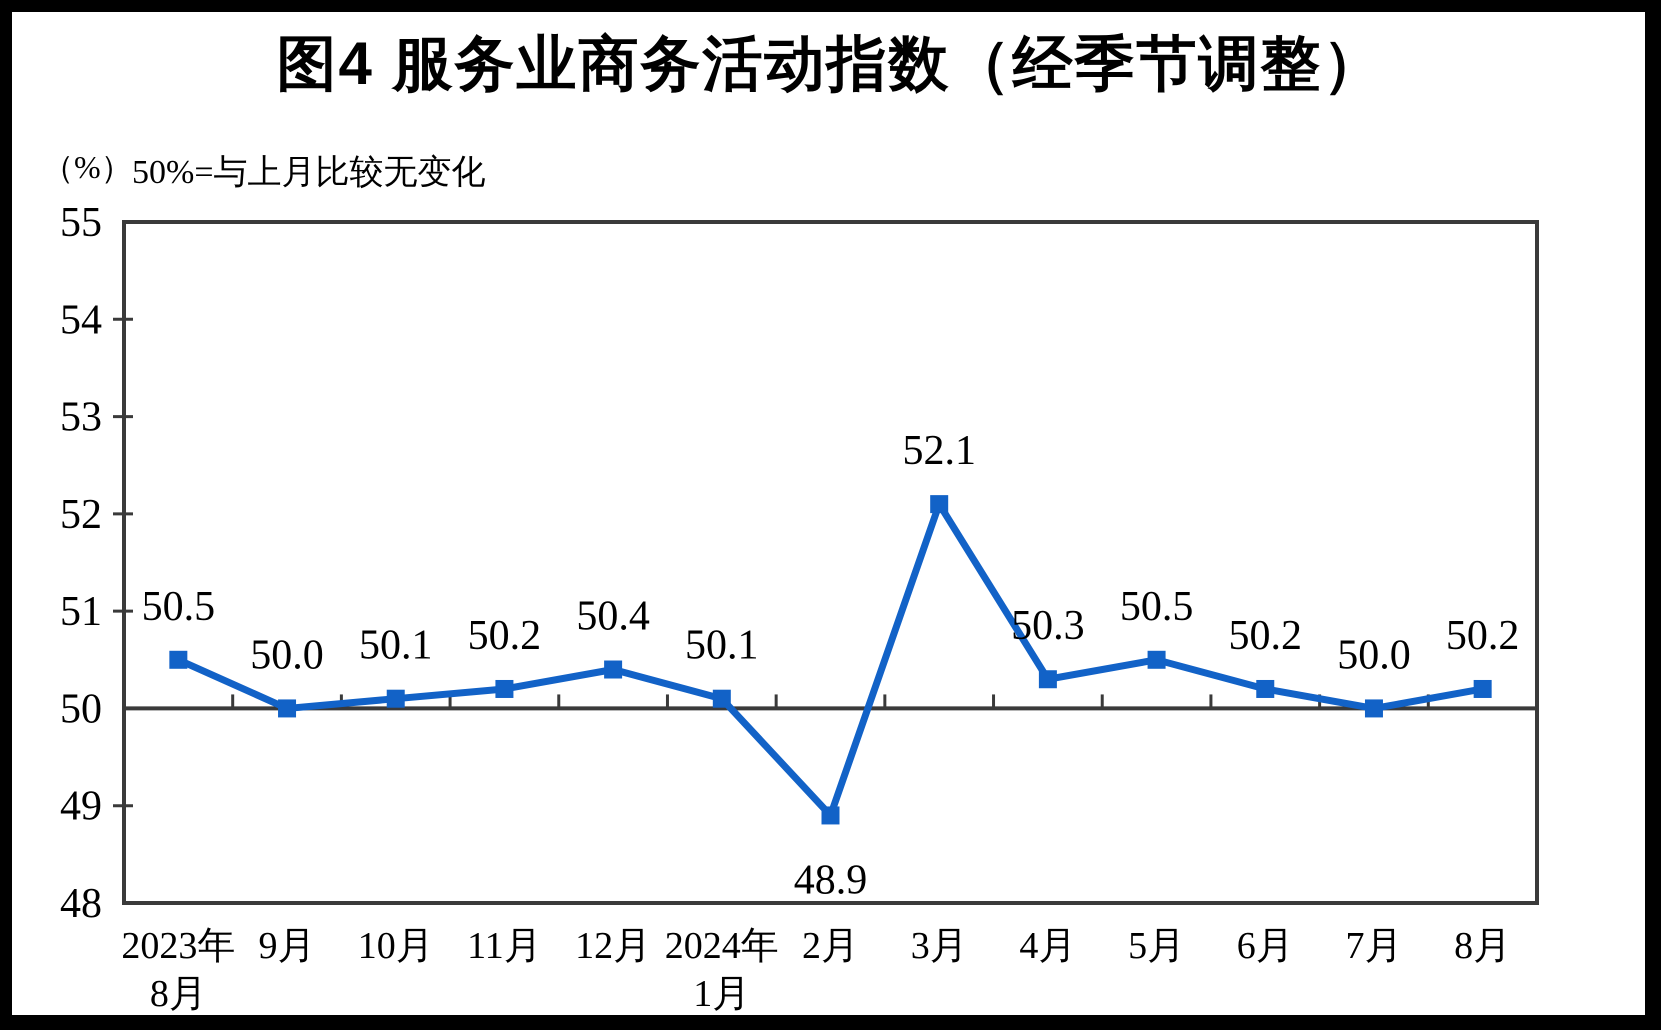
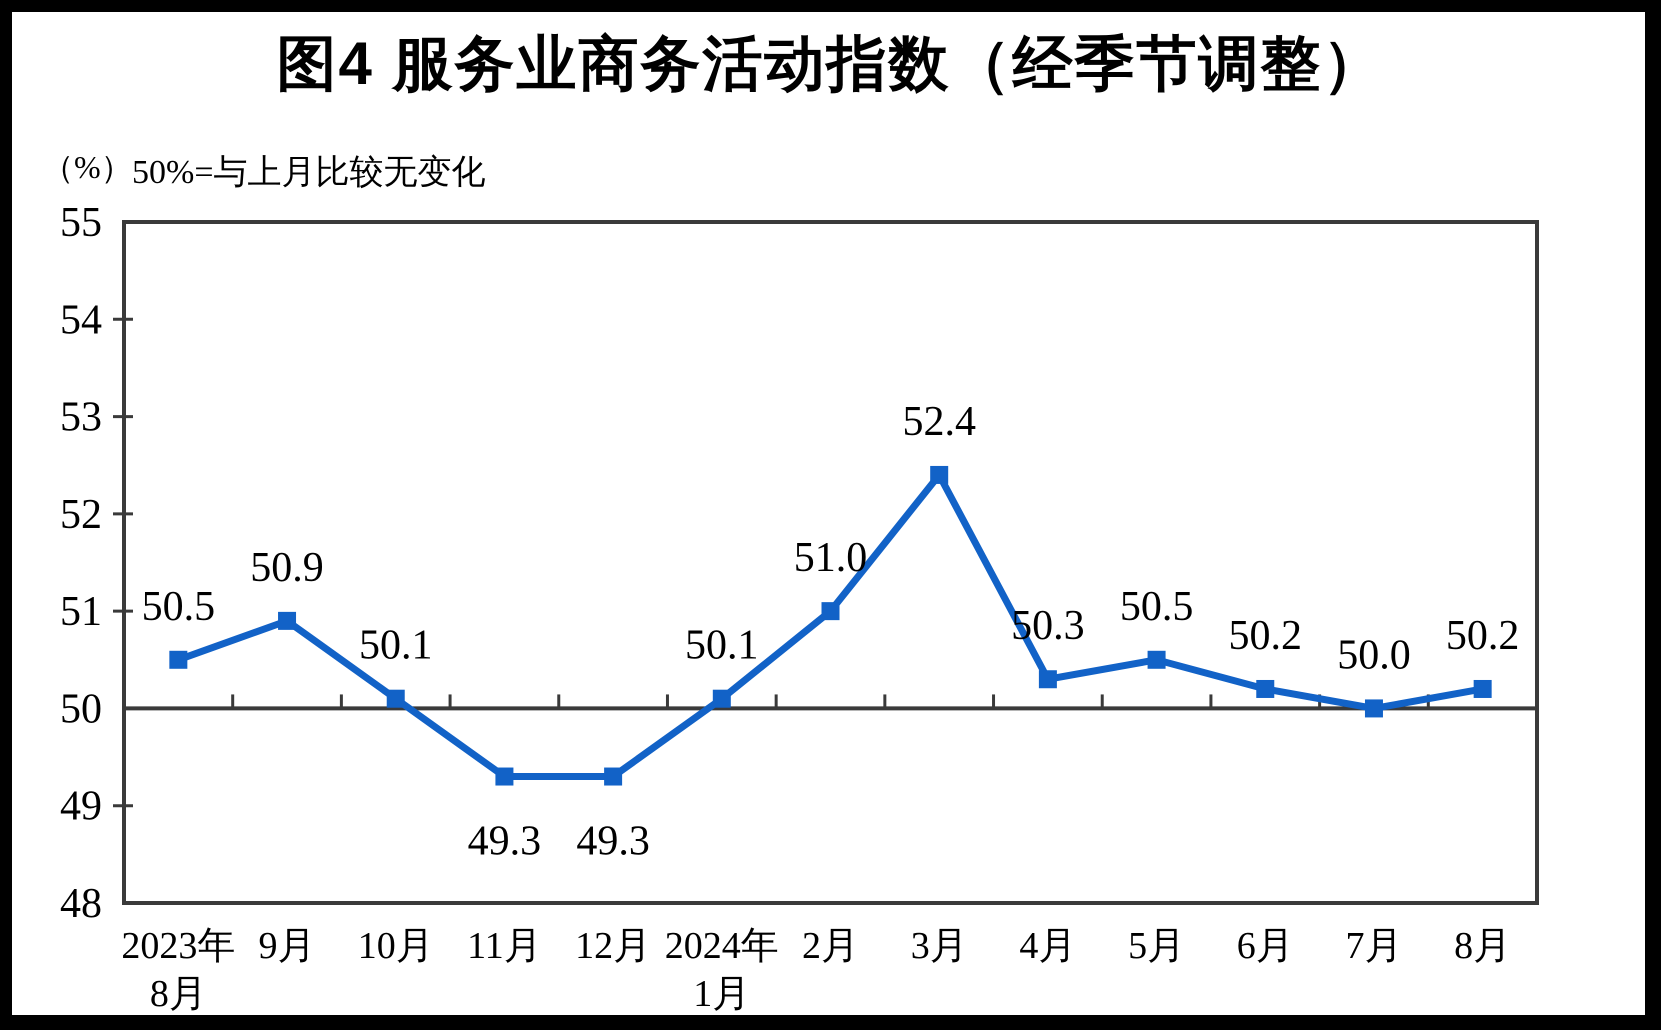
9月: 50.0 -> 50.9
11月: 50.2 -> 49.3
12月: 50.4 -> 49.3
2月: 48.9 -> 51.0
3月: 52.1 -> 52.4
